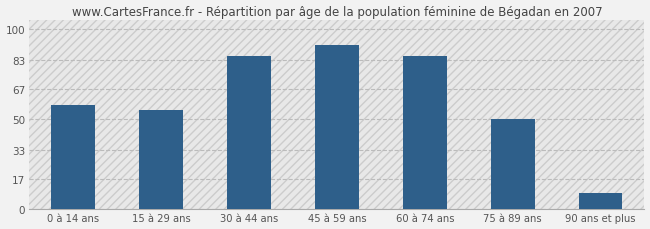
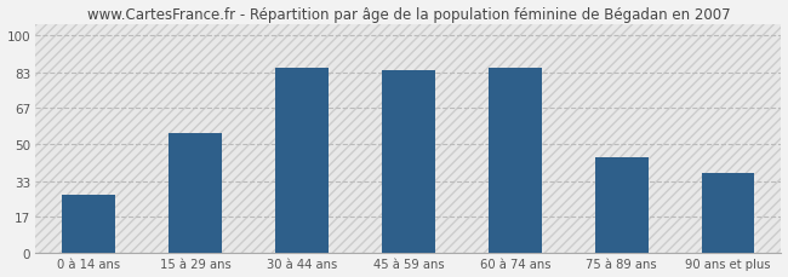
0 à 14 ans: 58 -> 27
45 à 59 ans: 91 -> 84
75 à 89 ans: 50 -> 44
90 ans et plus: 9 -> 37
